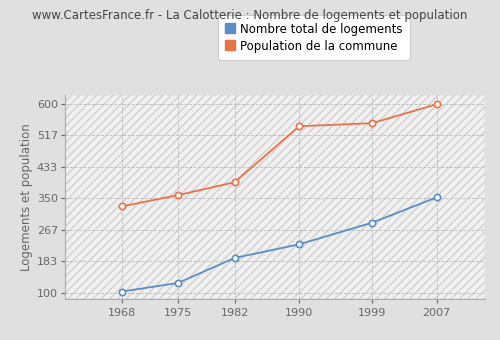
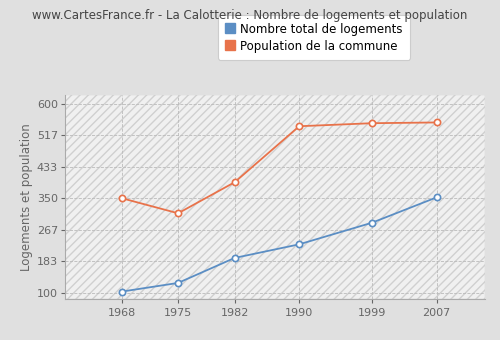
Population de la commune/1968: 328 -> 350
Population de la commune/1975: 358 -> 310
Population de la commune/2007: 598 -> 550
